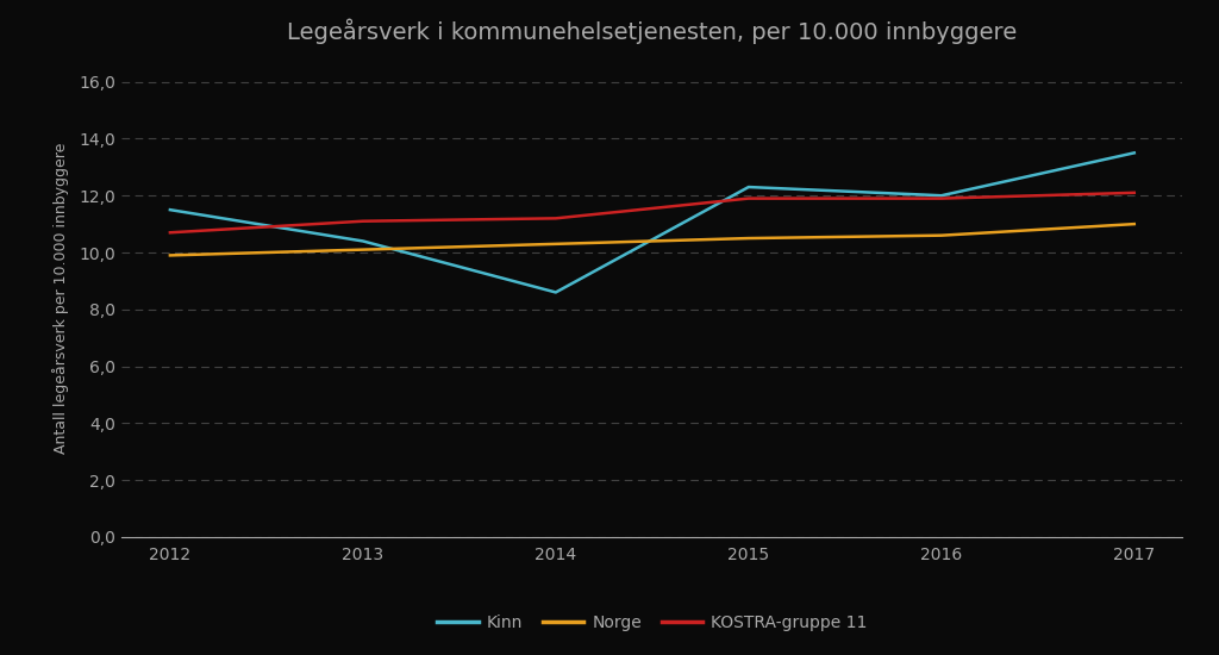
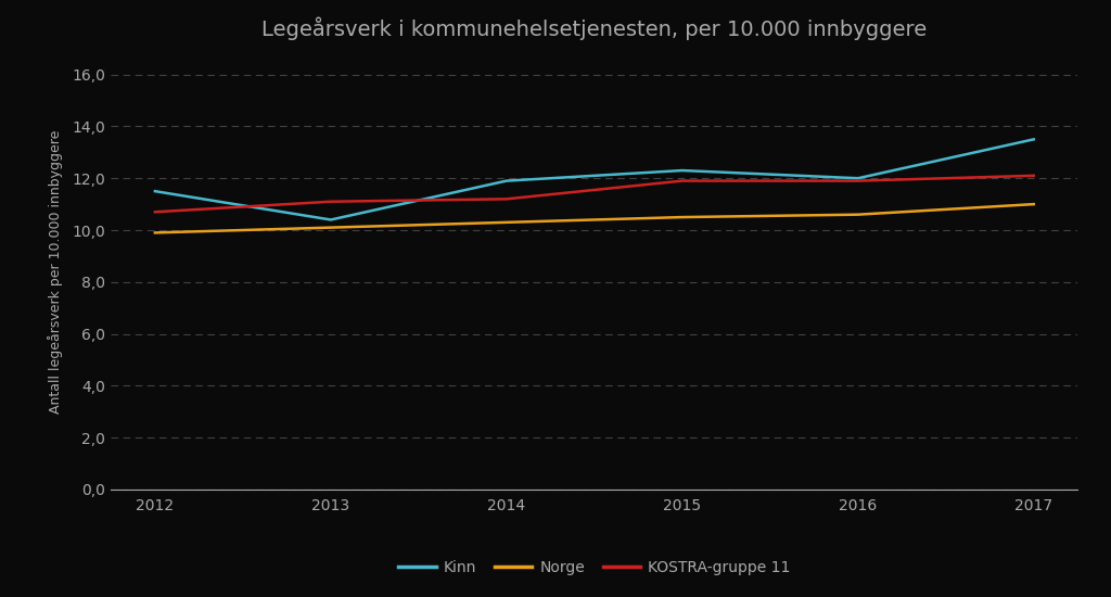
Kinn/2014: 8,6 -> 11,9
